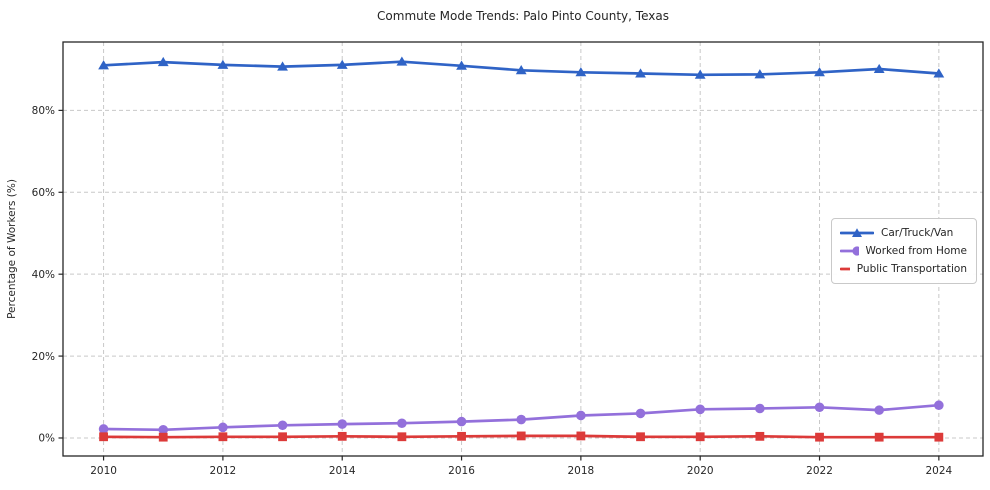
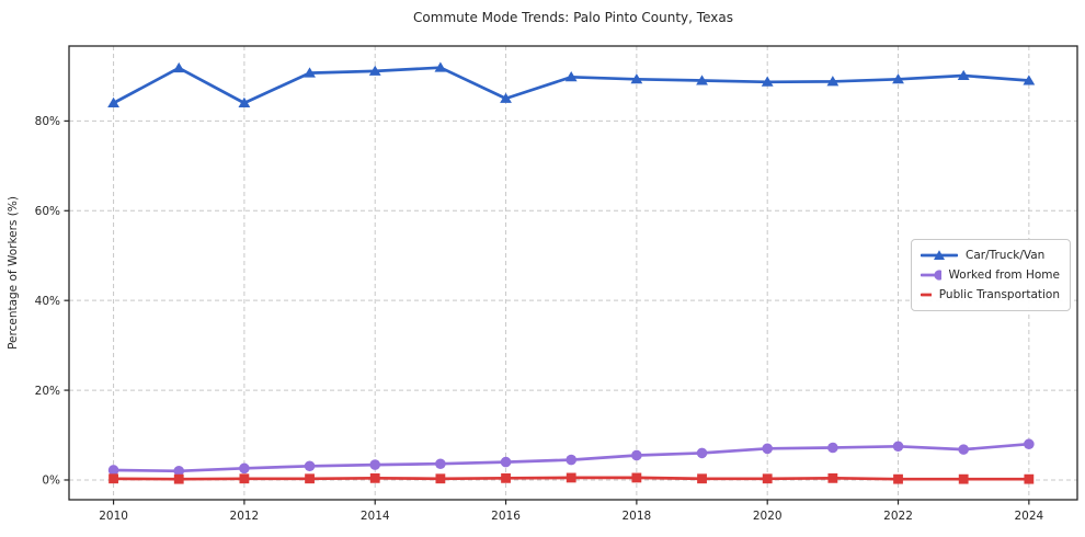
Car/Truck/Van/2010: 91% -> 84%
Car/Truck/Van/2012: 91% -> 84%
Car/Truck/Van/2016: 91% -> 85%
